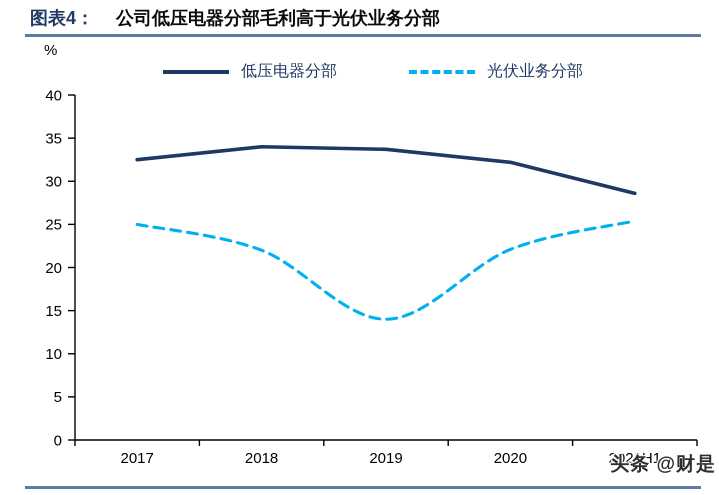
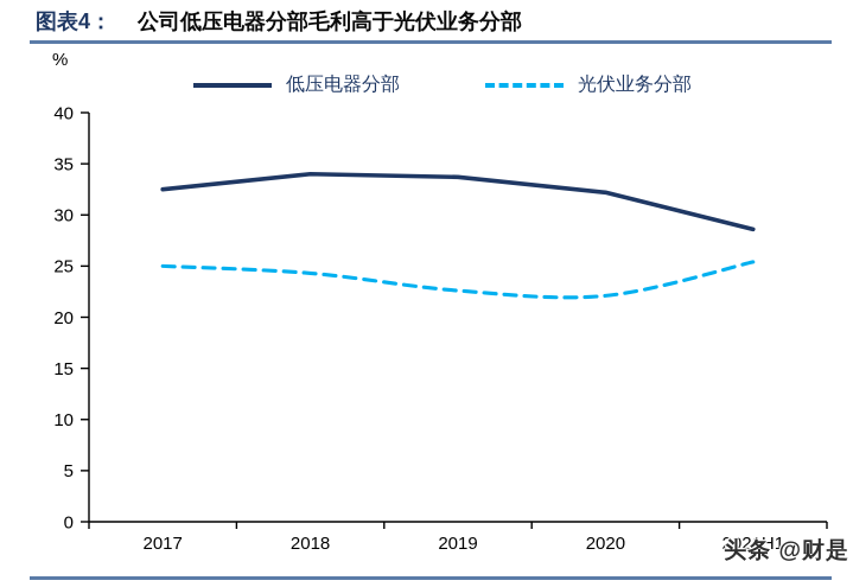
光伏业务分部/2018: 22 -> 24
光伏业务分部/2019: 14 -> 23
